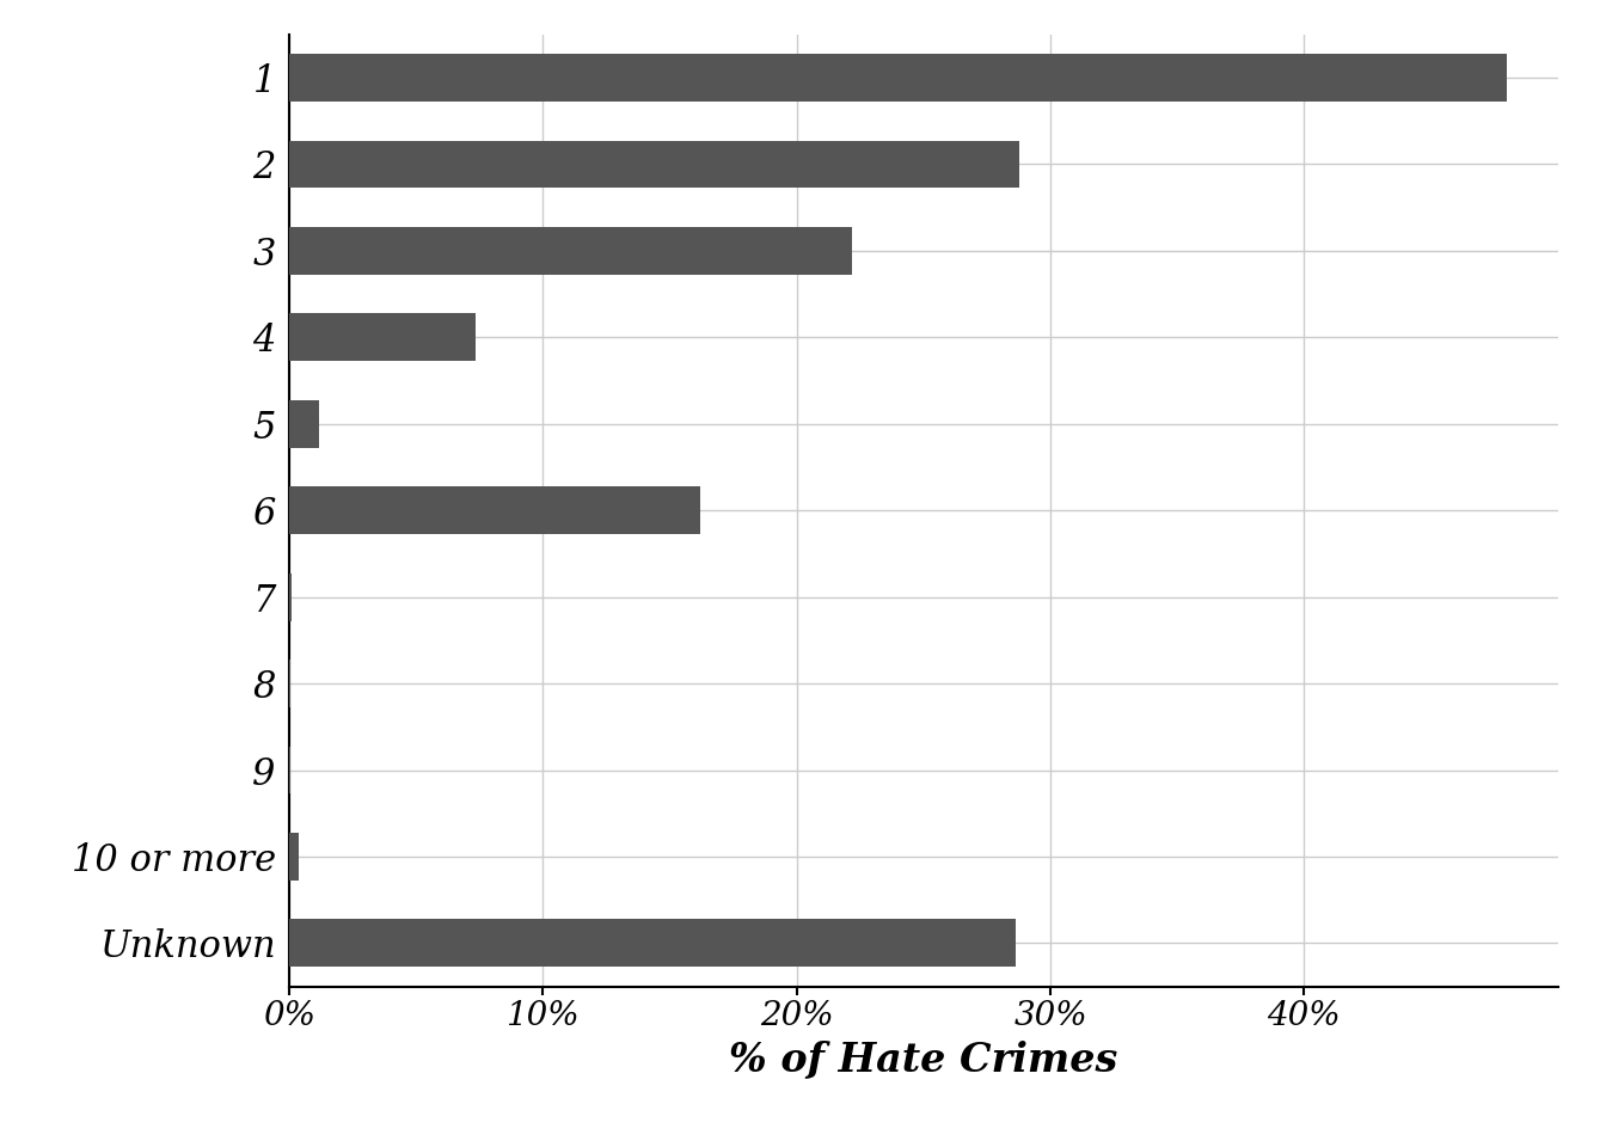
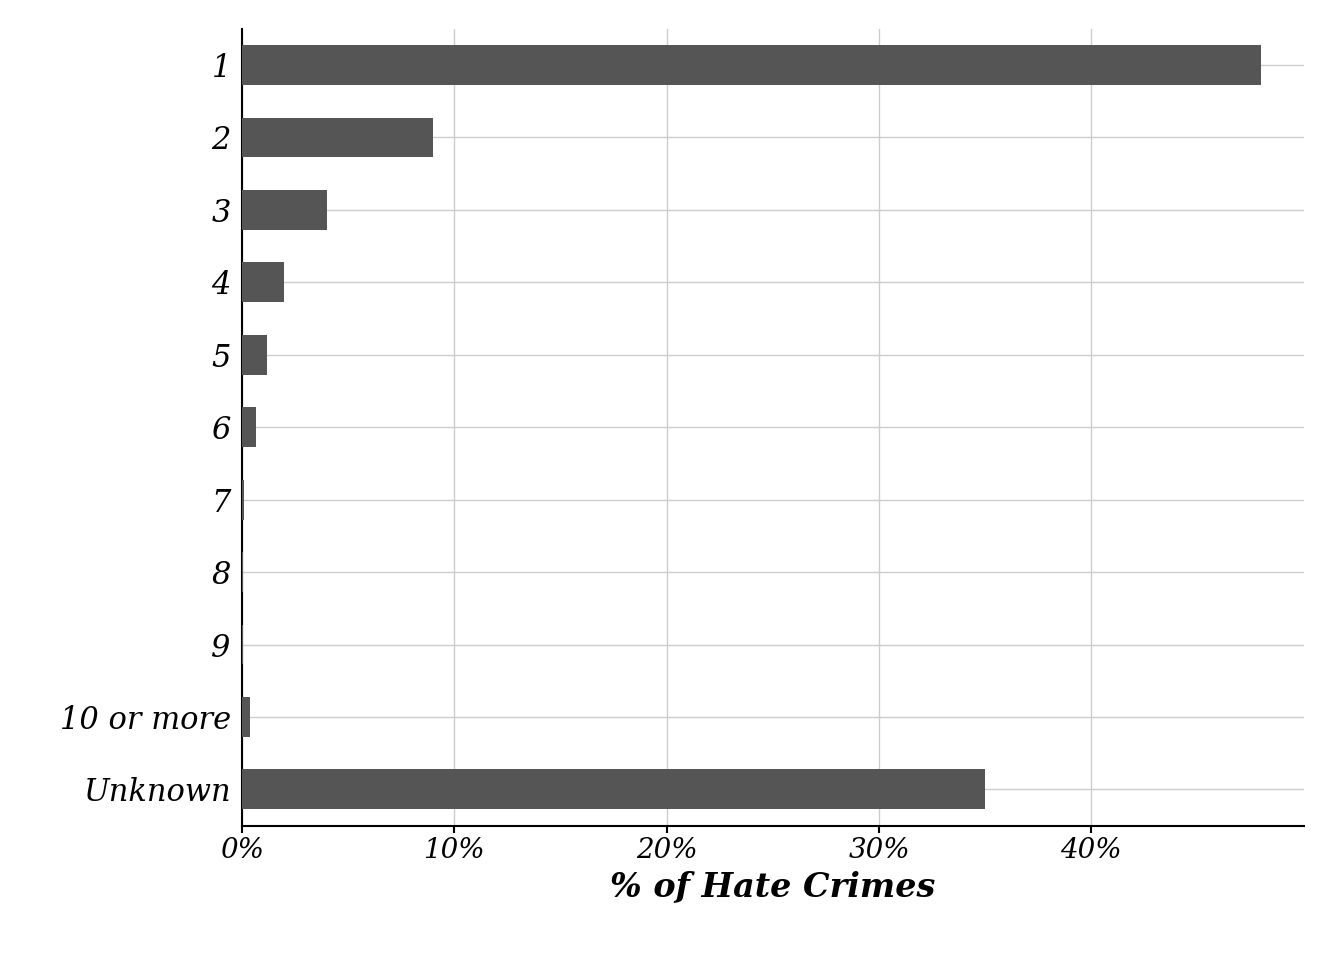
2: 28.80% -> 9.00%
3: 22.20% -> 4.00%
4: 7.35% -> 2.00%
6: 16.20% -> 0.65%
Unknown: 28.65% -> 35.00%
